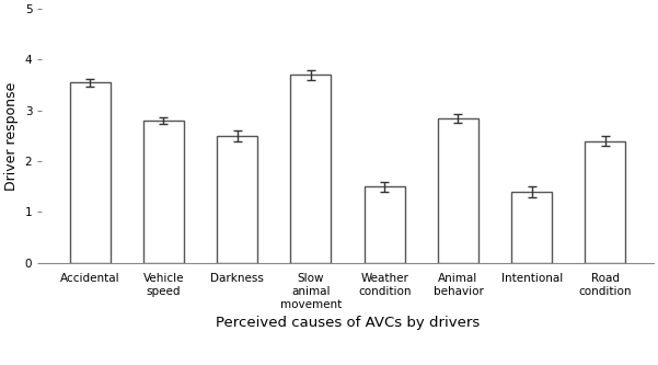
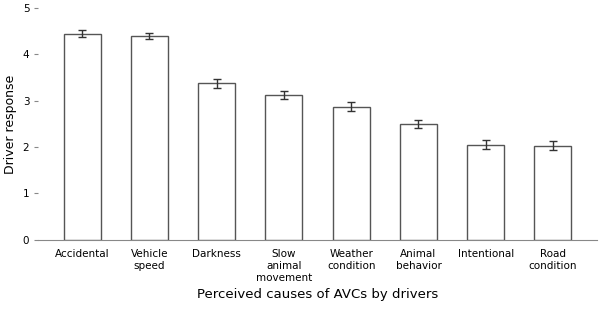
Accidental: 3.55 -> 4.45
Vehicle speed: 2.80 -> 4.40
Darkness: 2.50 -> 3.38
Slow animal movement: 3.70 -> 3.12
Weather condition: 1.50 -> 2.87
Animal behavior: 2.85 -> 2.50
Intentional: 1.40 -> 2.05
Road condition: 2.40 -> 2.03
